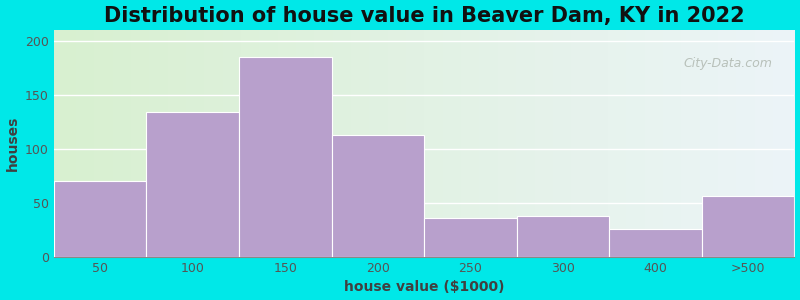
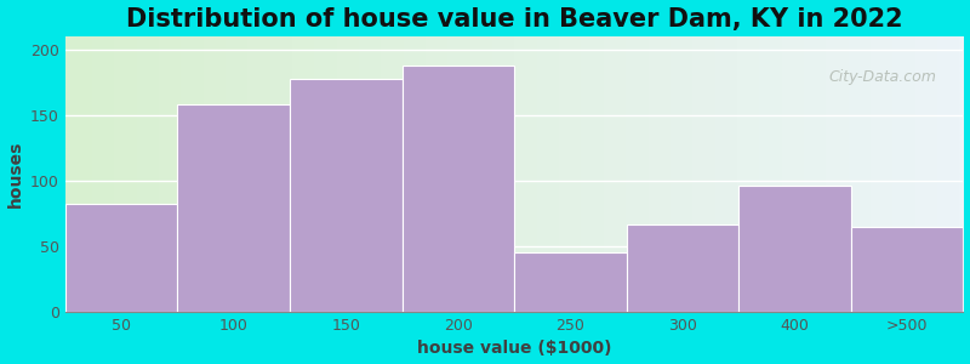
50: 70 -> 82
100: 134 -> 158
150: 185 -> 178
200: 113 -> 188
250: 36 -> 45
300: 38 -> 67
400: 26 -> 96
>500: 56 -> 65
